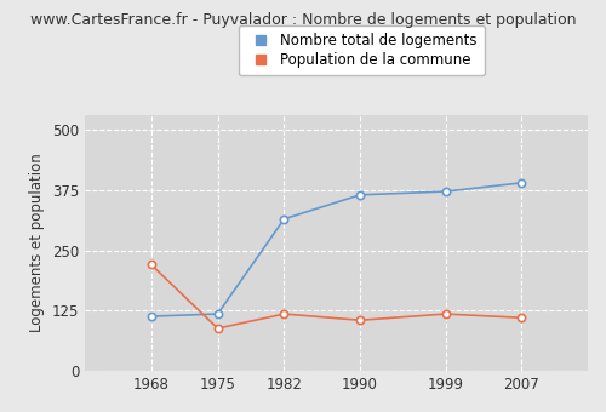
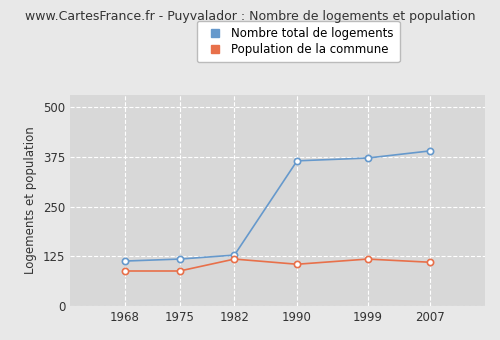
Population de la commune/1968: 220 -> 88
Nombre total de logements/1982: 315 -> 128
